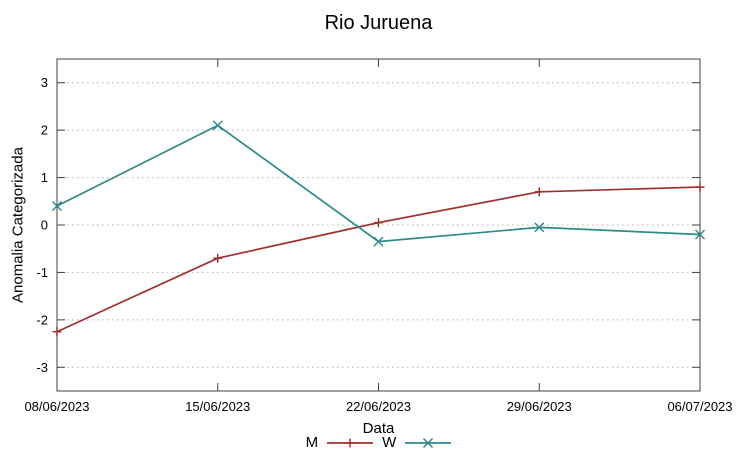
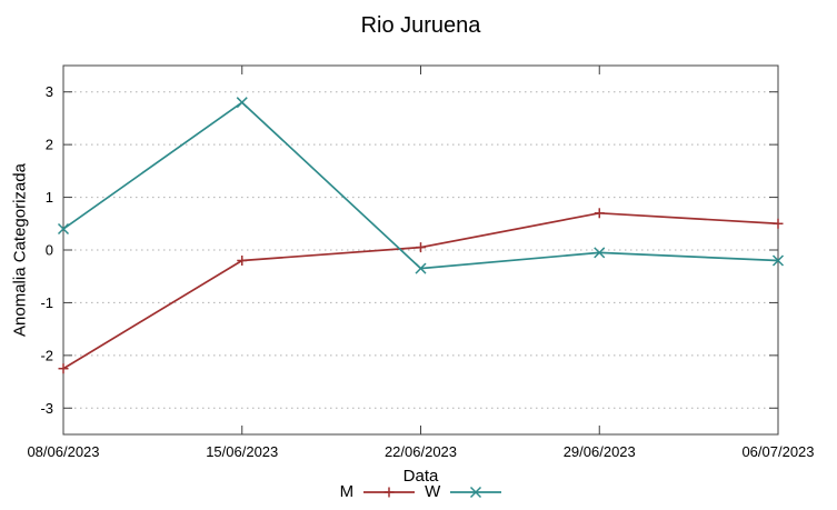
M/15/06/2023: -0.7 -> -0.2
W/15/06/2023: 2.1 -> 2.8
M/06/07/2023: 0.8 -> 0.5
